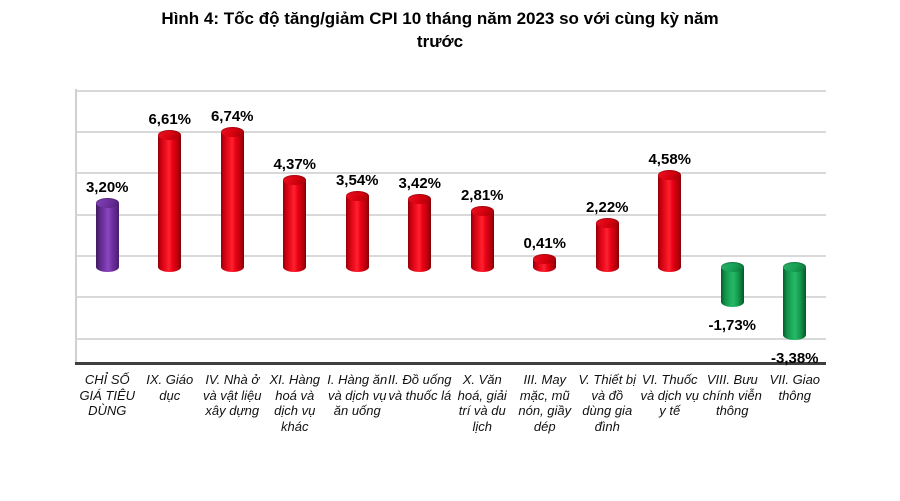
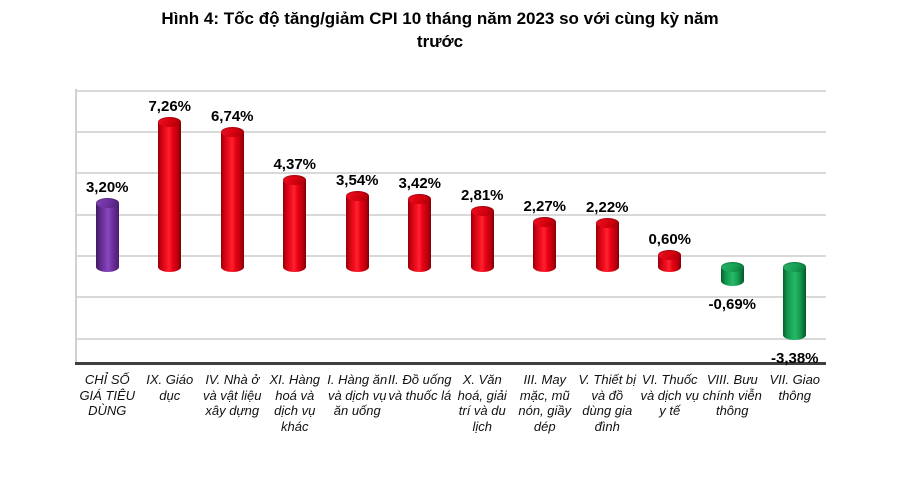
IX. Giáo dục: 6,61% -> 7,26%
III. May mặc, mũ nón, giầy dép: 0,41% -> 2,27%
VI. Thuốc và dịch vụ y tế: 4,58% -> 0,60%
VIII. Bưu chính viễn thông: -1,73% -> -0,69%
